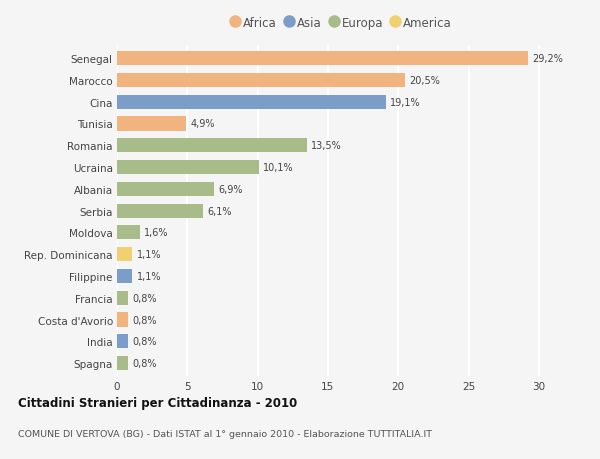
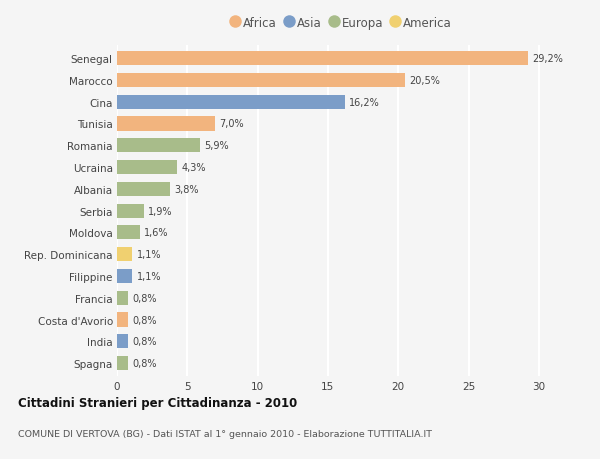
Cina: 19,1% -> 16,2%
Tunisia: 4,9% -> 7,0%
Romania: 13,5% -> 5,9%
Ucraina: 10,1% -> 4,3%
Albania: 6,9% -> 3,8%
Serbia: 6,1% -> 1,9%
